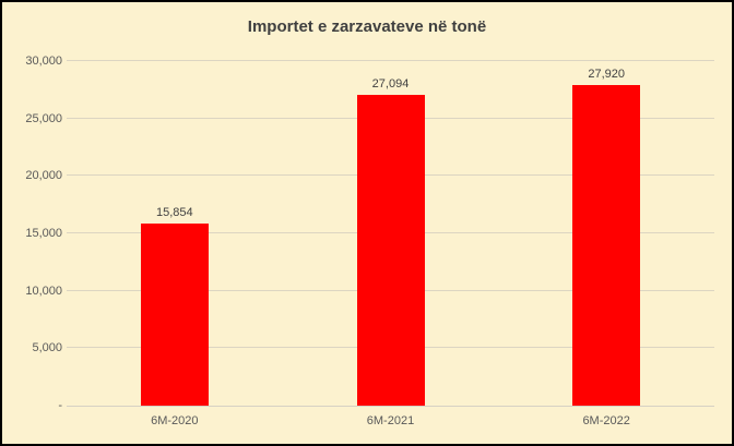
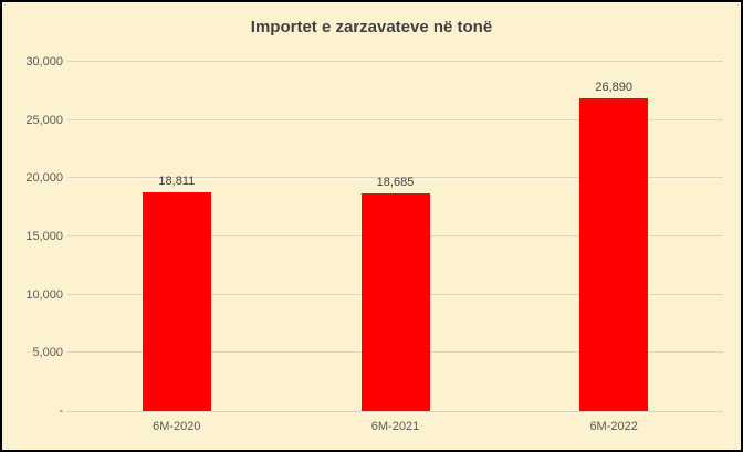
6M-2020: 15,854 -> 18,811
6M-2021: 27,094 -> 18,685
6M-2022: 27,920 -> 26,890
